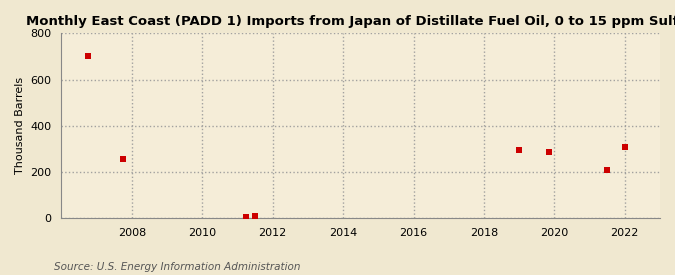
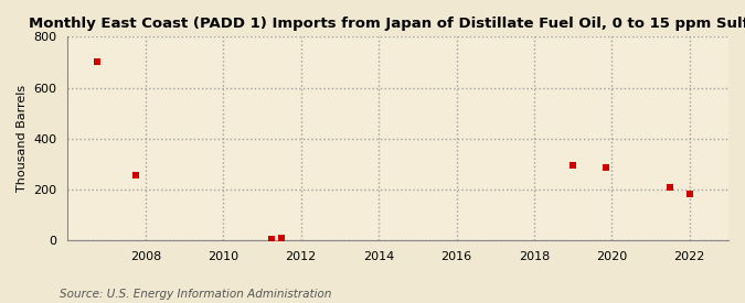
2022: 310 -> 185
